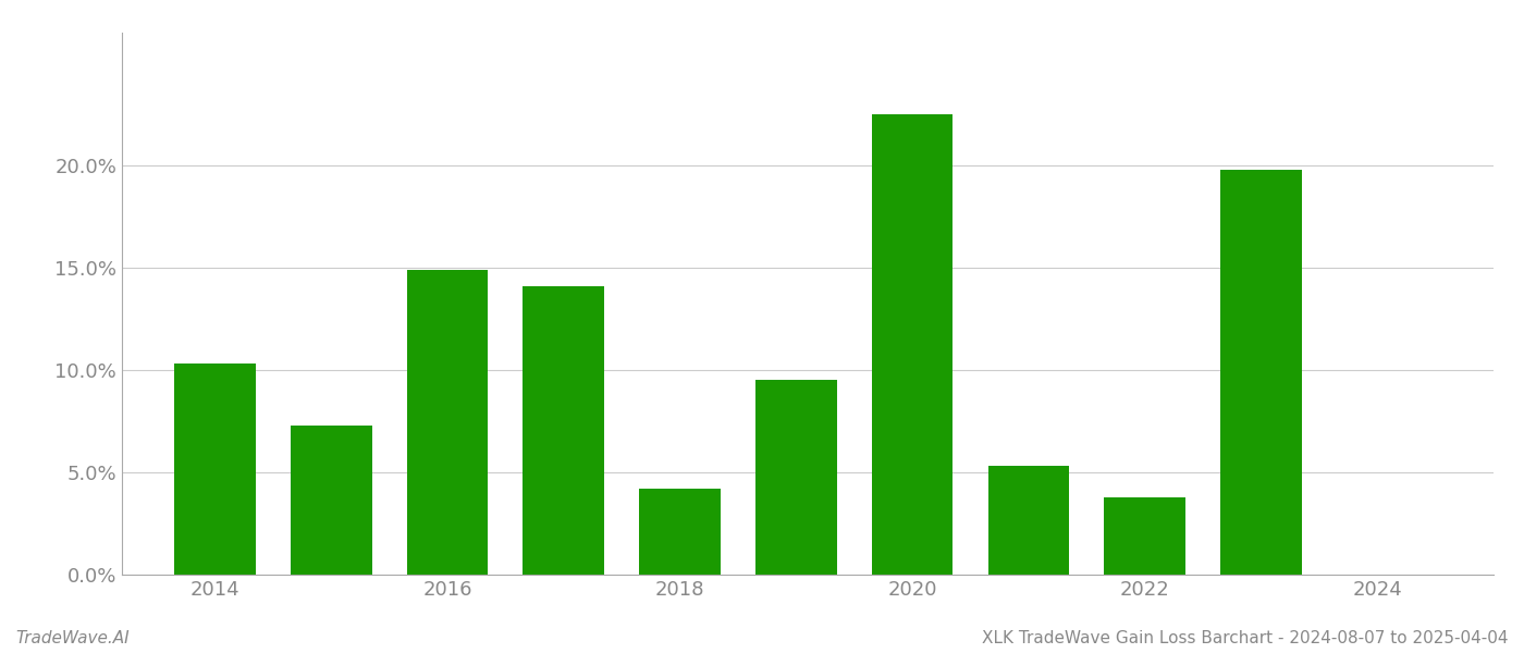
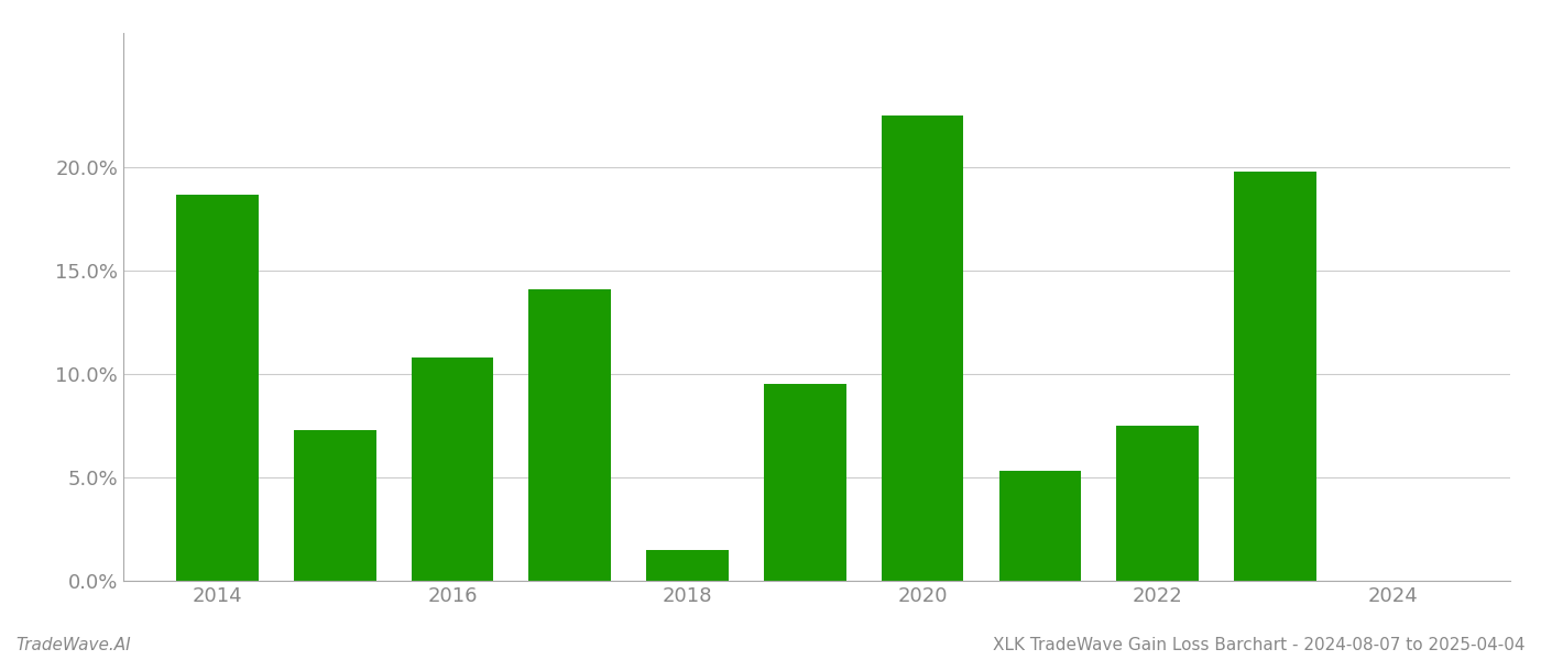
2014: 10.3% -> 18.7%
2016: 14.9% -> 10.8%
2018: 4.2% -> 1.5%
2022: 3.8% -> 7.5%
